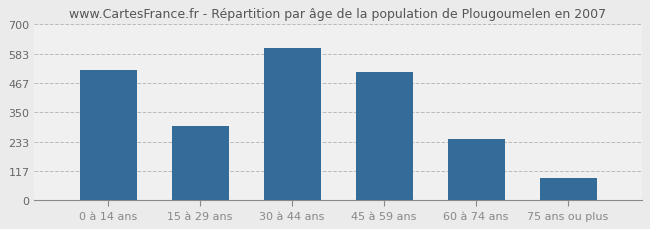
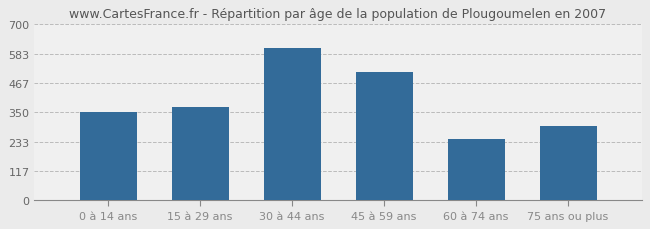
0 à 14 ans: 520 -> 350
15 à 29 ans: 295 -> 370
75 ans ou plus: 90 -> 295
